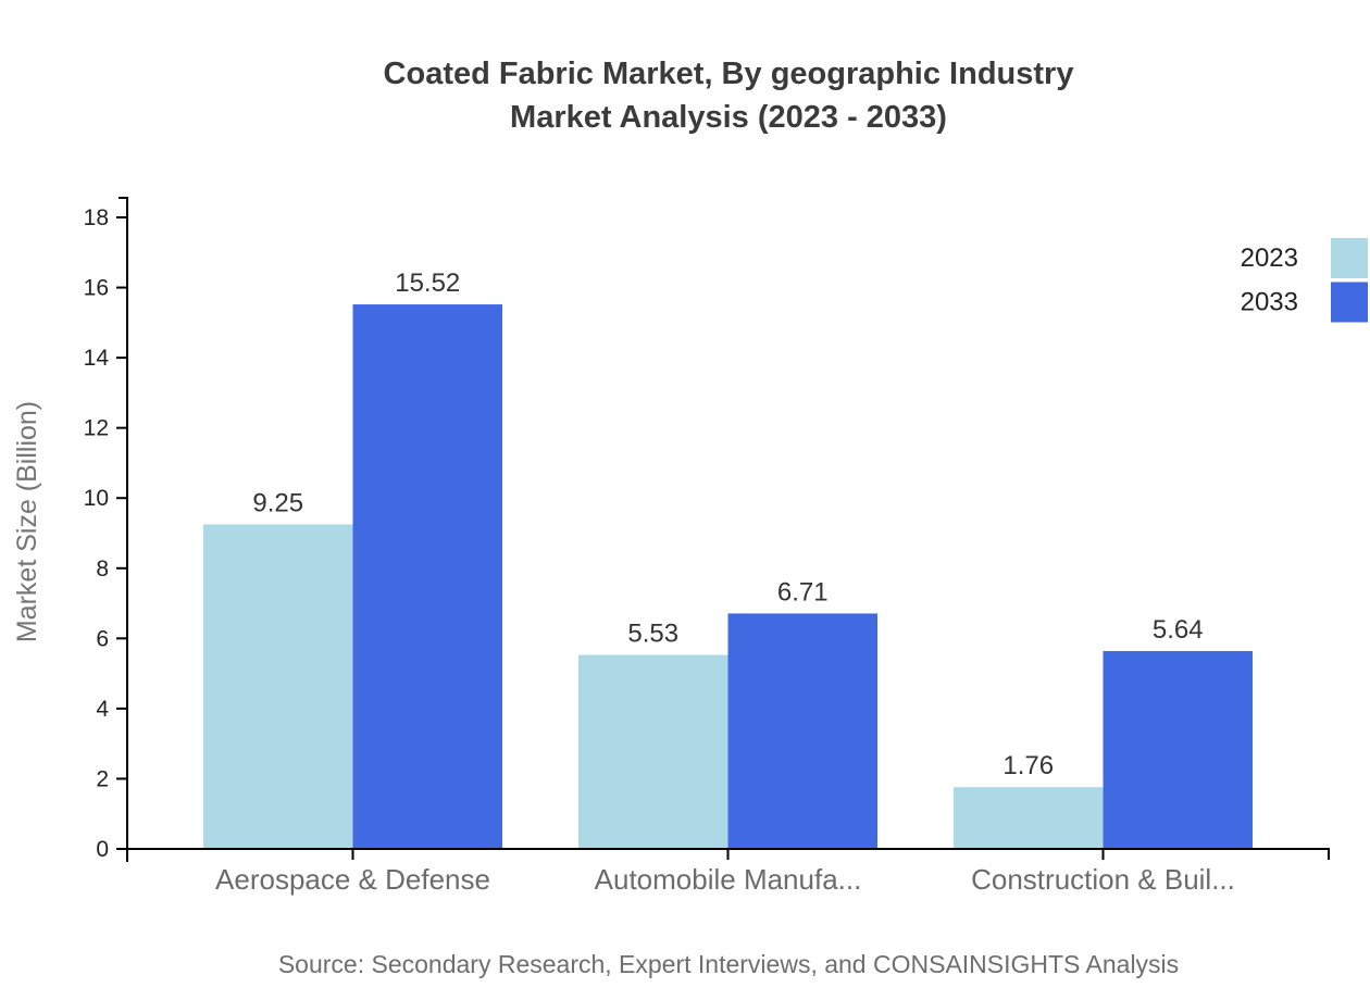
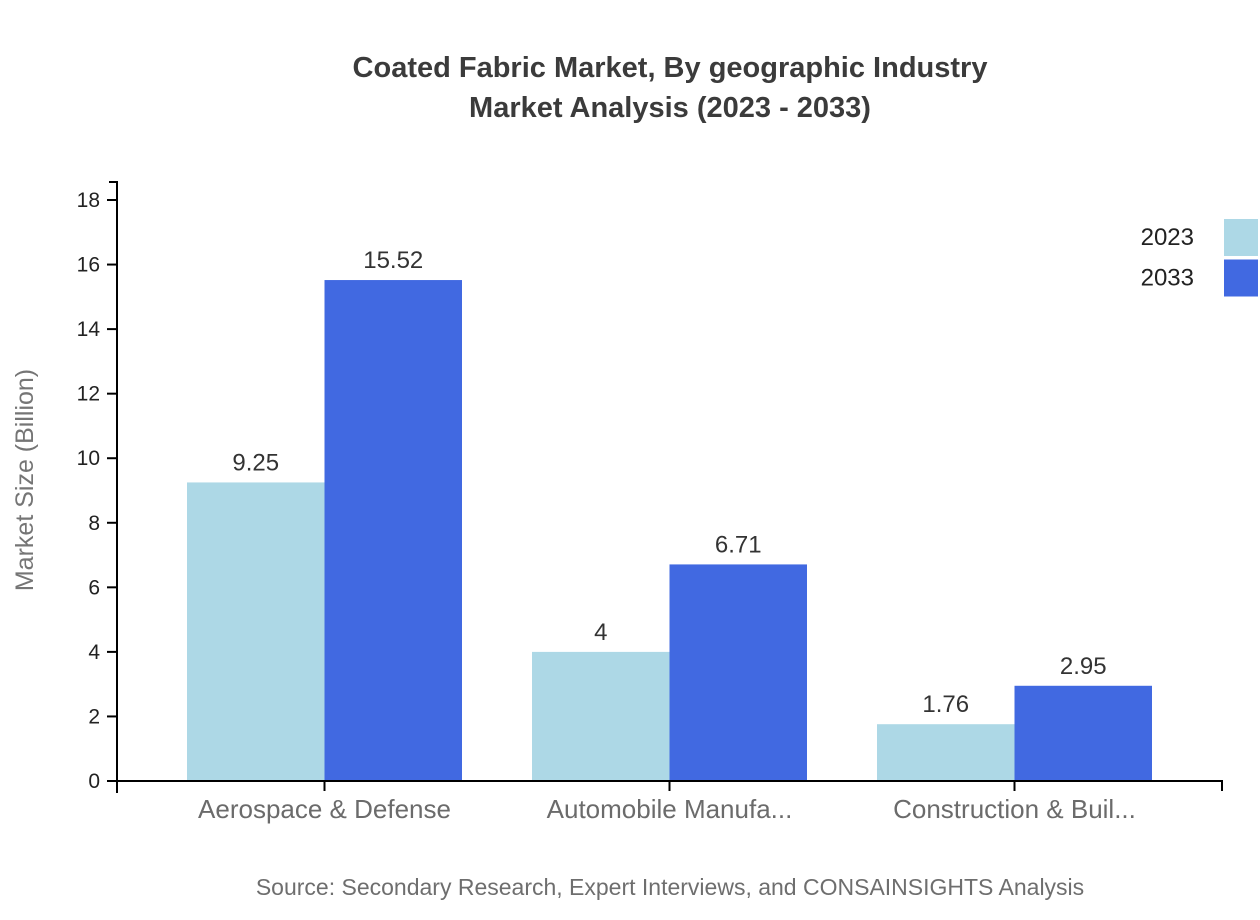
2023/Automobile Manufa...: 5.53 -> 4
2033/Construction & Buil...: 5.64 -> 2.95
